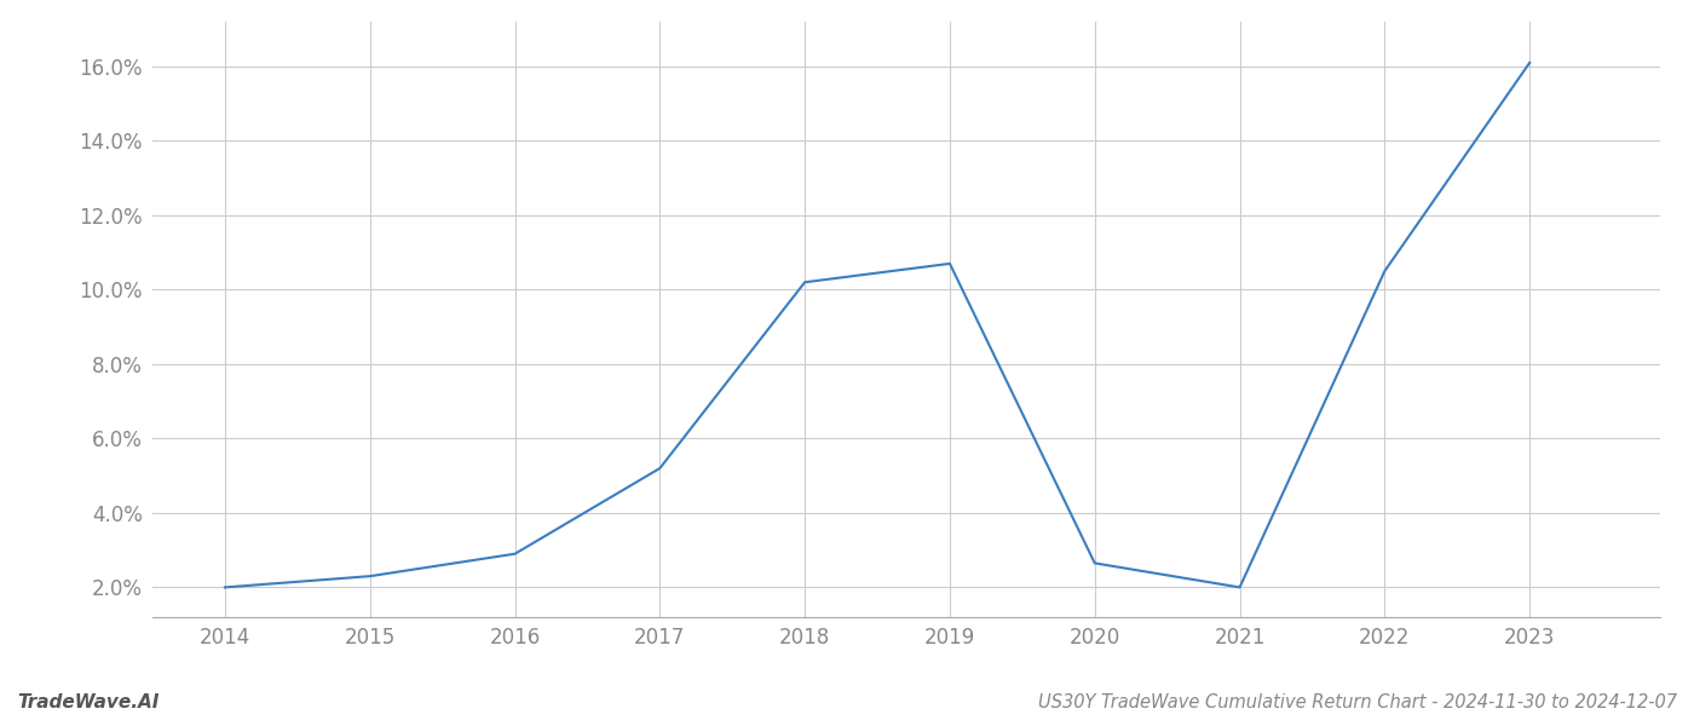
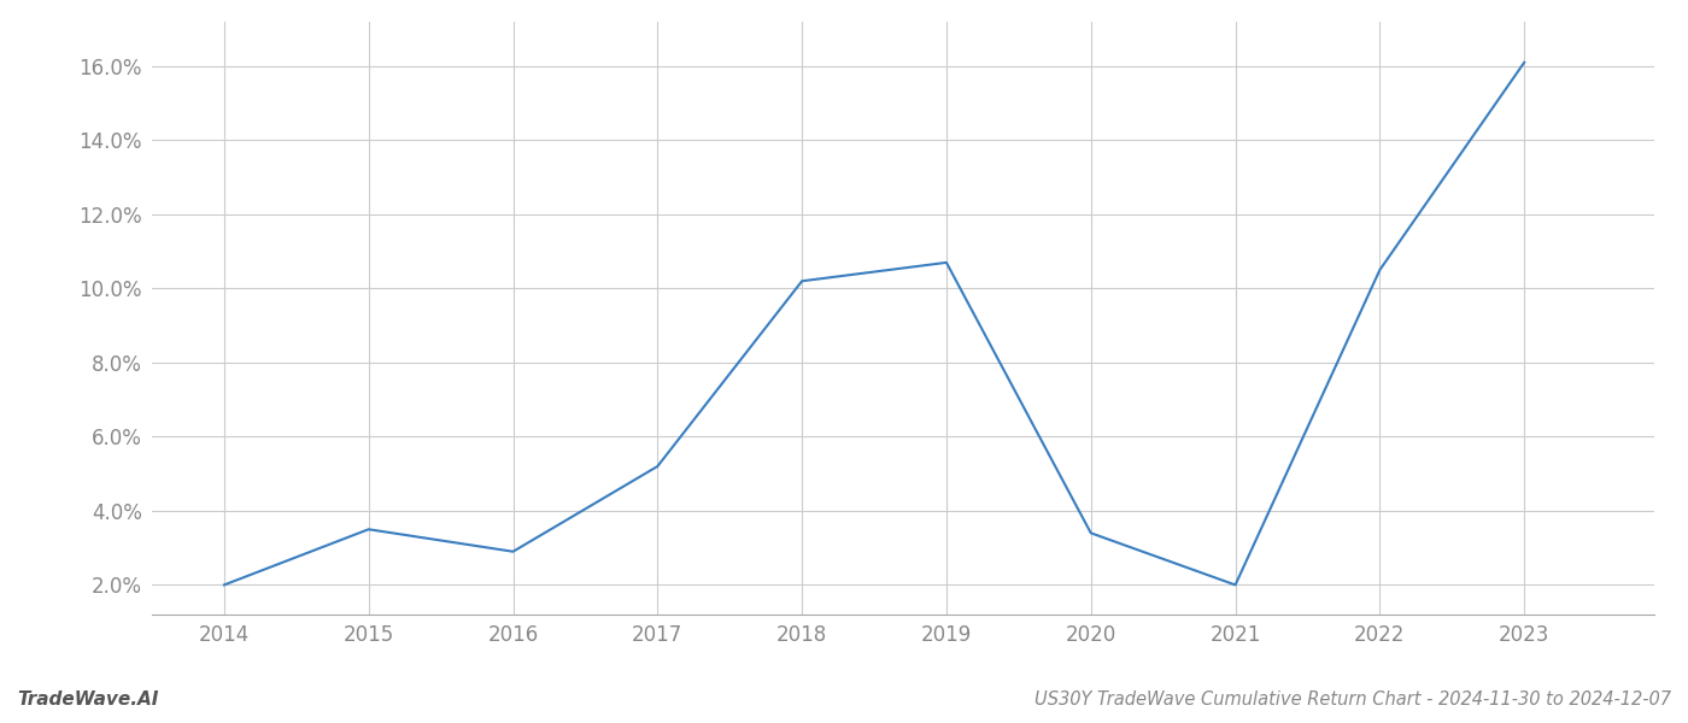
2015: 2.30% -> 3.50%
2020: 2.65% -> 3.40%
